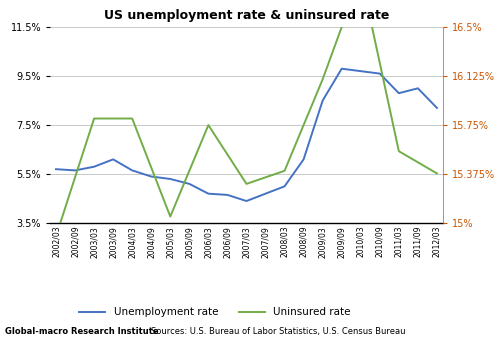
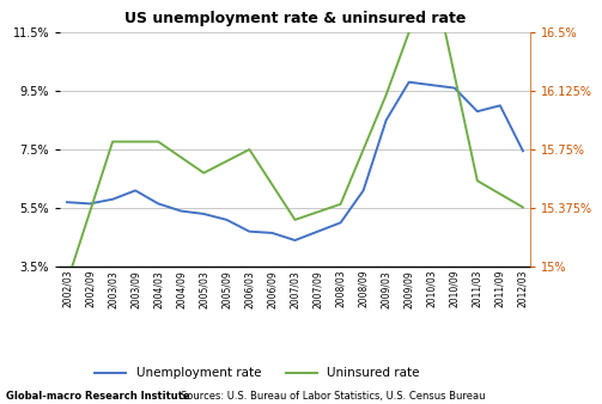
Uninsured rate/2005/03: 15.05% -> 15.60%
Unemployment rate/2012/03: 8.20% -> 7.45%
